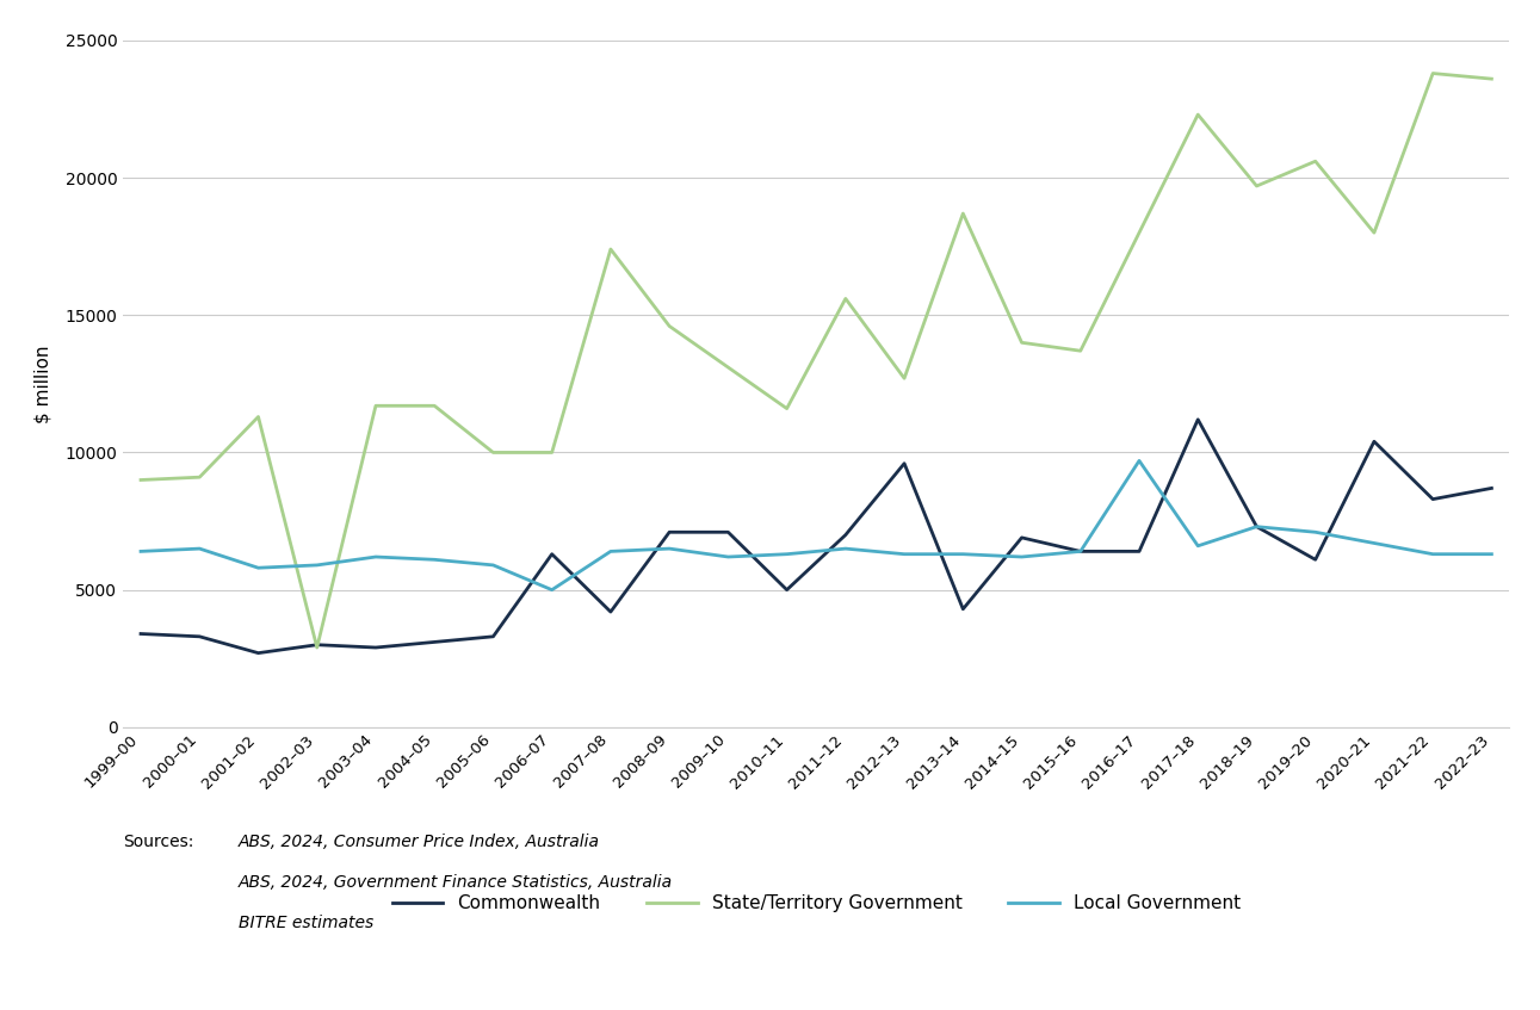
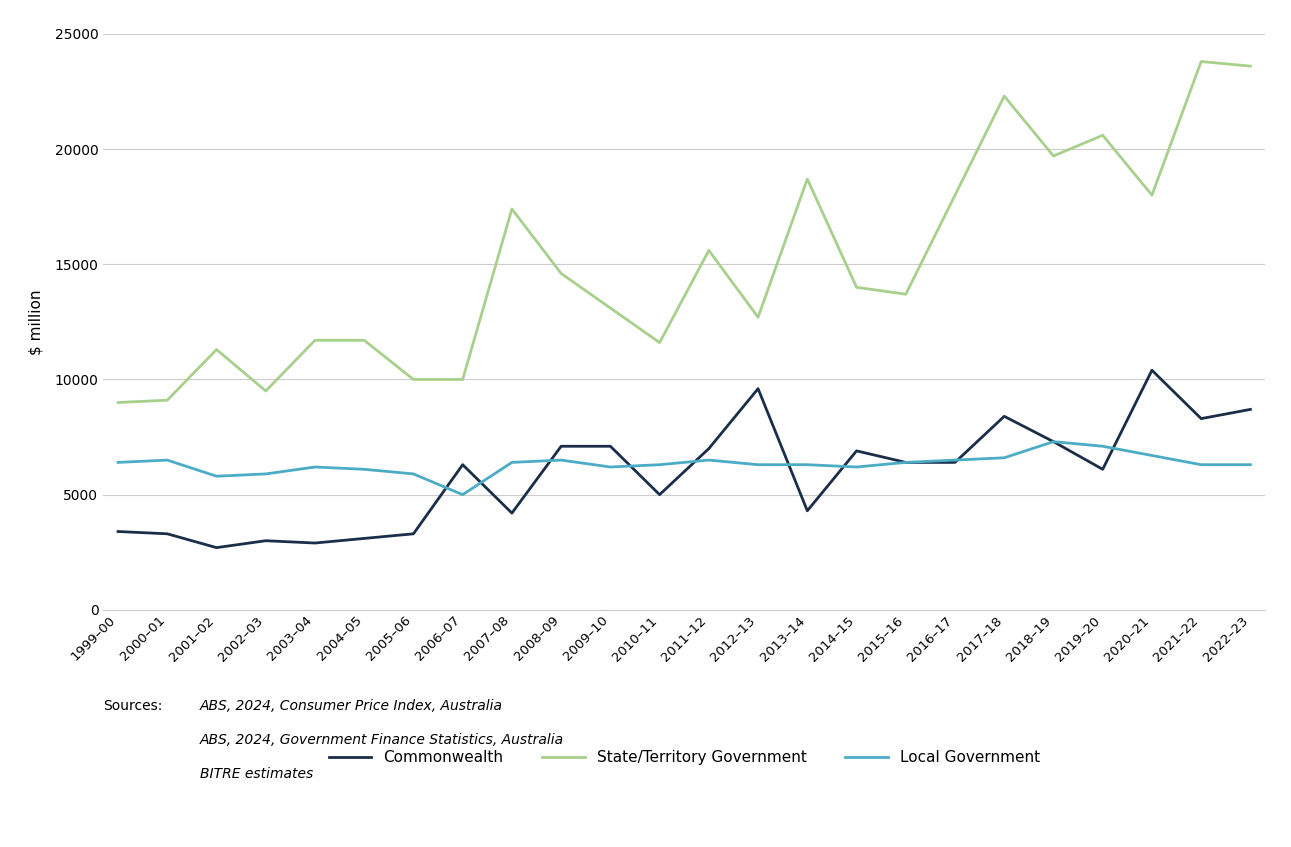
State/Territory Government/2002–03: 2900 -> 9500
Local Government/2016–17: 9700 -> 6500
Commonwealth/2017–18: 11200 -> 8400
